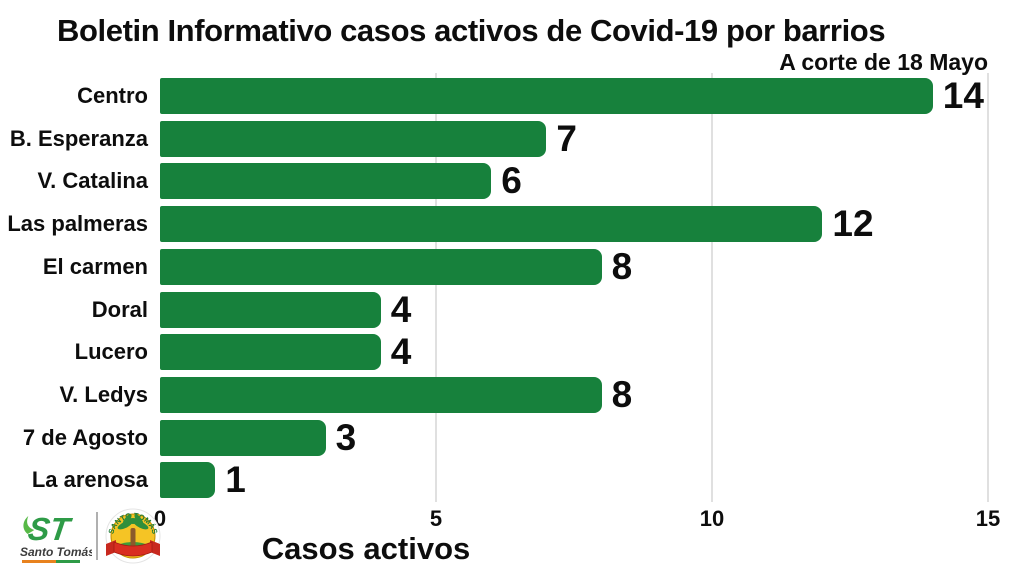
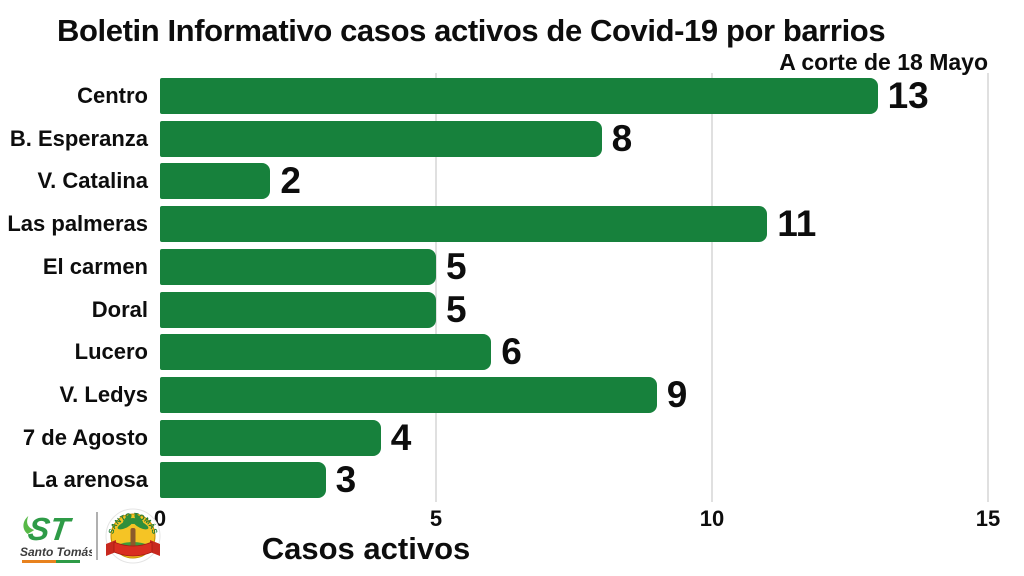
Centro: 14 -> 13
B. Esperanza: 7 -> 8
V. Catalina: 6 -> 2
Las palmeras: 12 -> 11
El carmen: 8 -> 5
Doral: 4 -> 5
Lucero: 4 -> 6
V. Ledys: 8 -> 9
7 de Agosto: 3 -> 4
La arenosa: 1 -> 3
